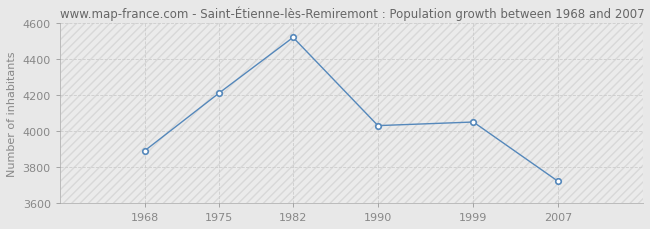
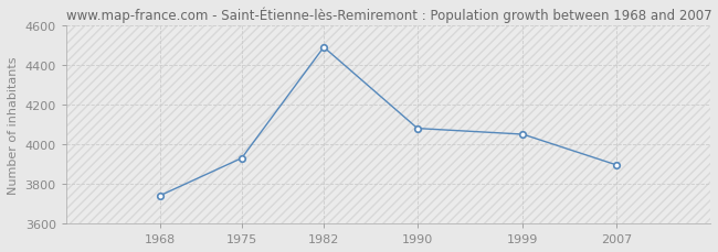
1968: 3890 -> 3740
1975: 4210 -> 3930
1982: 4520 -> 4490
1990: 4030 -> 4080
2007: 3720 -> 3900
